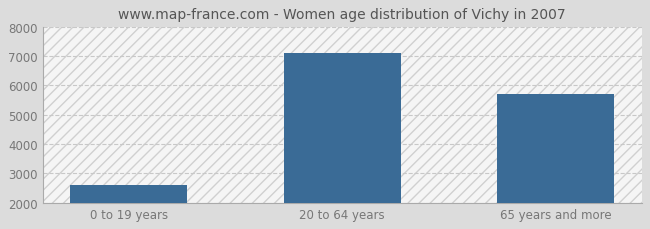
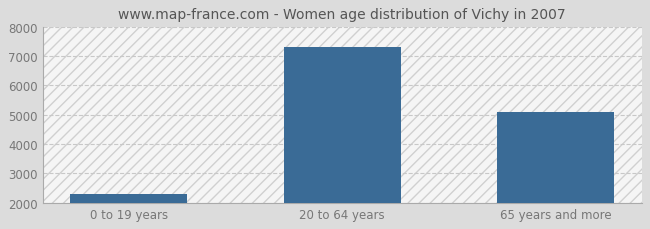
0 to 19 years: 2600 -> 2300
20 to 64 years: 7100 -> 7300
65 years and more: 5700 -> 5100
